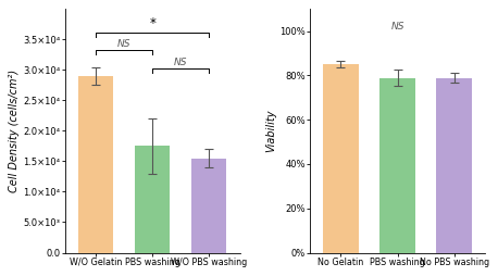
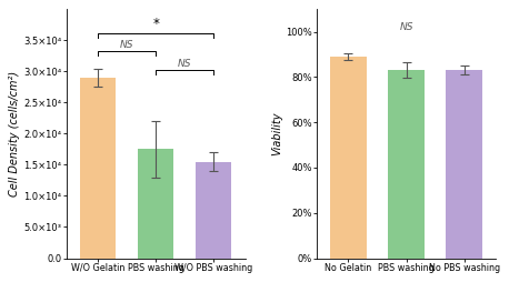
No Gelatin: 85% -> 89%
PBS washing: 79% -> 83%
No PBS washing: 79% -> 83%
